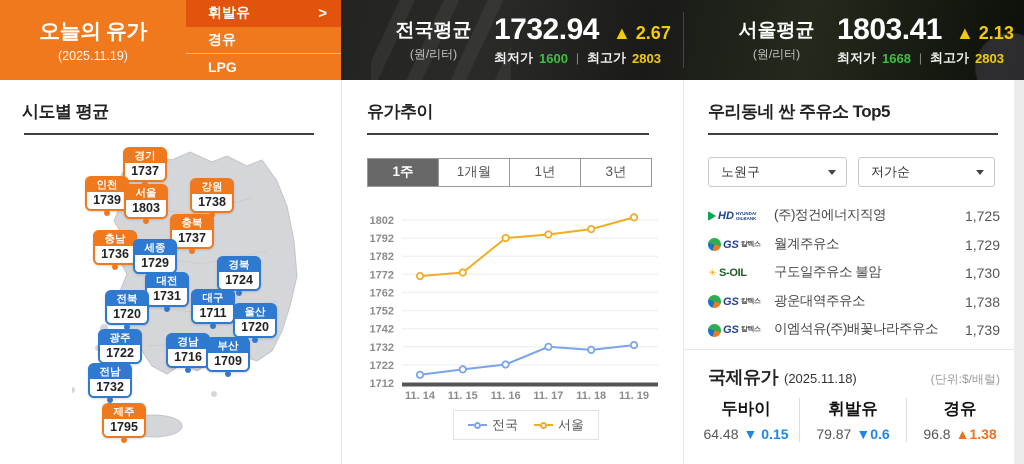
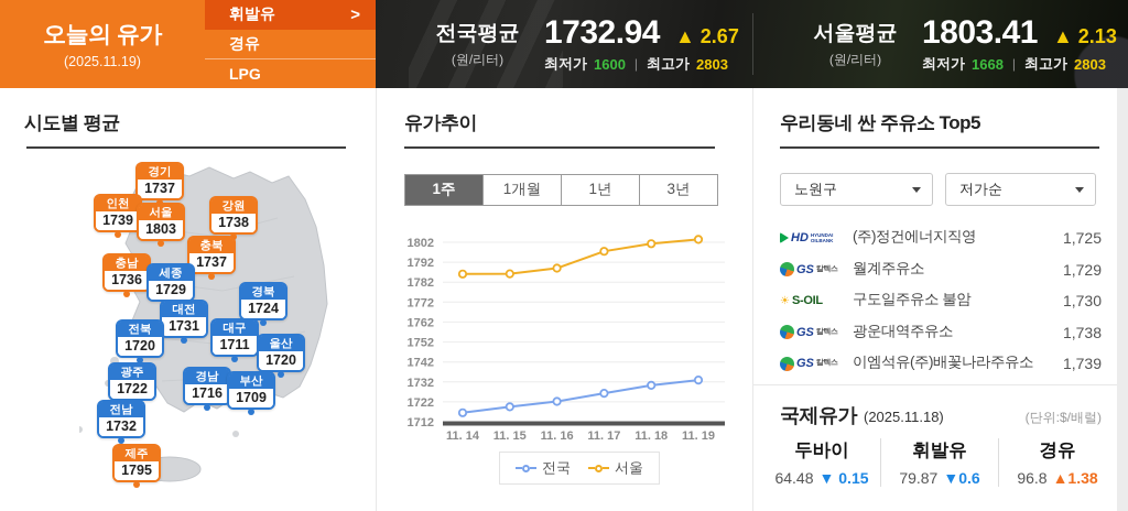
서울/11. 14: 1771 -> 1786
서울/11. 15: 1773 -> 1786
서울/11. 16: 1792 -> 1789
전국/11. 17: 1732 -> 1726
서울/11. 17: 1794 -> 1798
서울/11. 18: 1797 -> 1801
